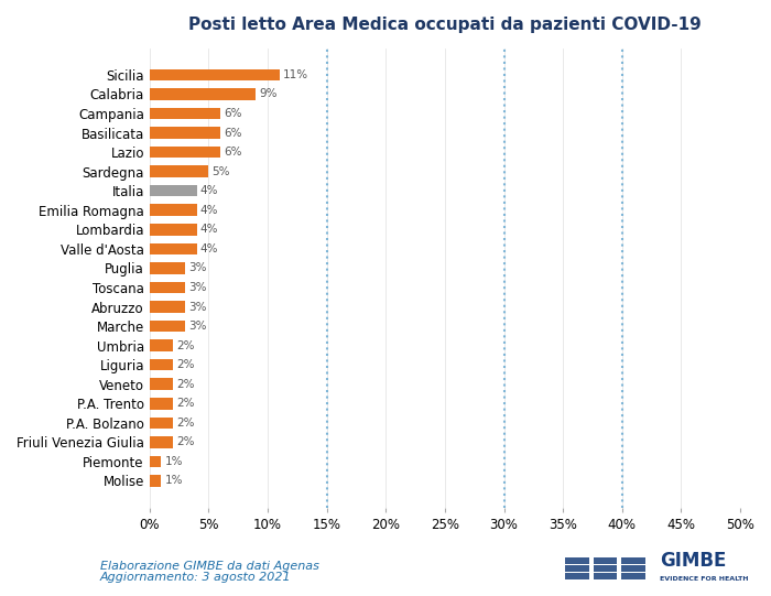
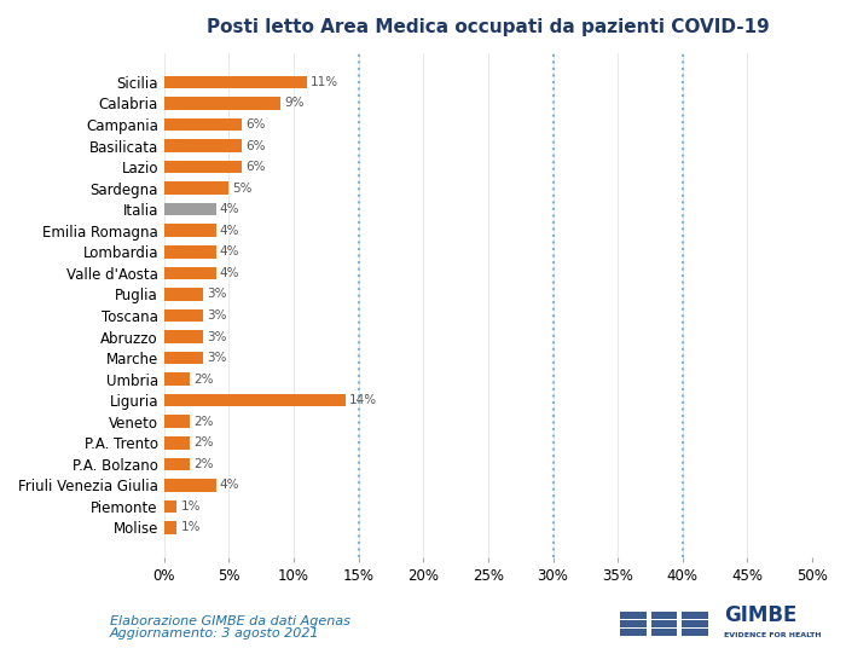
Liguria: 2% -> 14%
Friuli Venezia Giulia: 2% -> 4%
